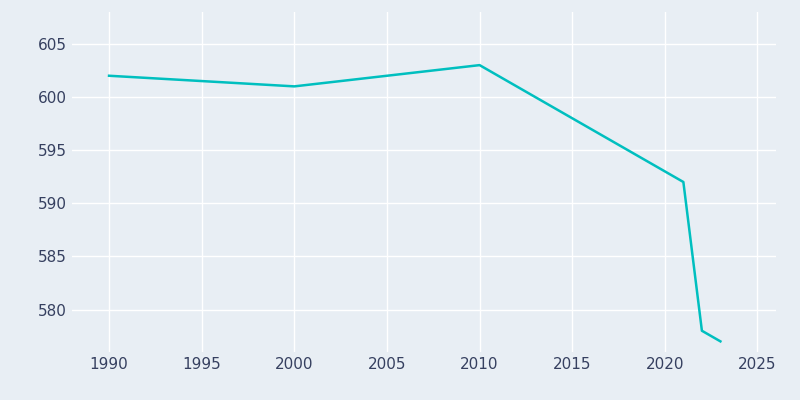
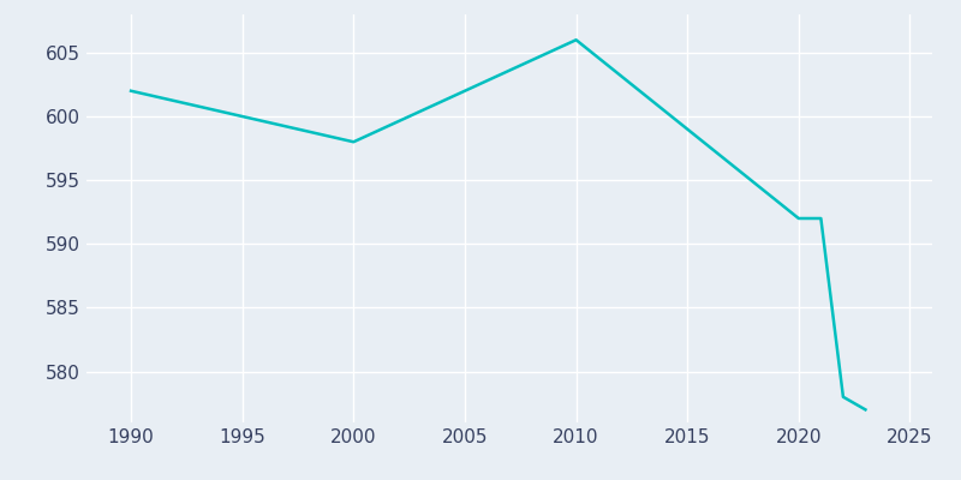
2000: 601 -> 598
2010: 603 -> 606
2020: 593 -> 592
